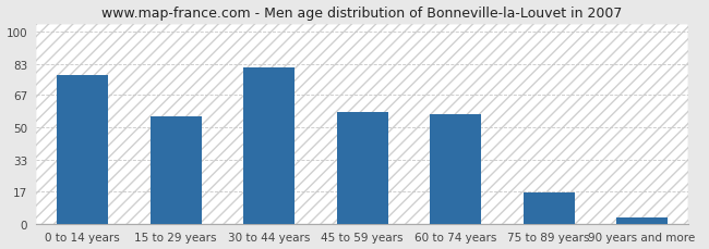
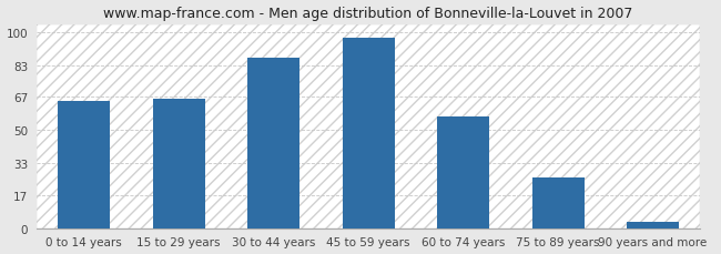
0 to 14 years: 77 -> 65
15 to 29 years: 56 -> 66
30 to 44 years: 81 -> 87
45 to 59 years: 58 -> 97
75 to 89 years: 16 -> 26
